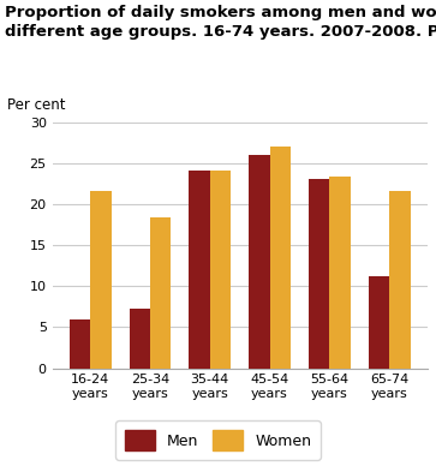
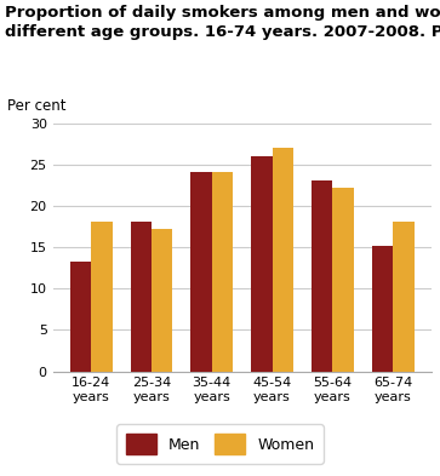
Men/16-24 years: 6.0 -> 13.3
Women/16-24 years: 21.6 -> 18.1
Men/25-34 years: 7.2 -> 18.1
Women/25-34 years: 18.4 -> 17.2
Women/55-64 years: 23.4 -> 22.2
Men/65-74 years: 11.2 -> 15.2
Women/65-74 years: 21.6 -> 18.1
